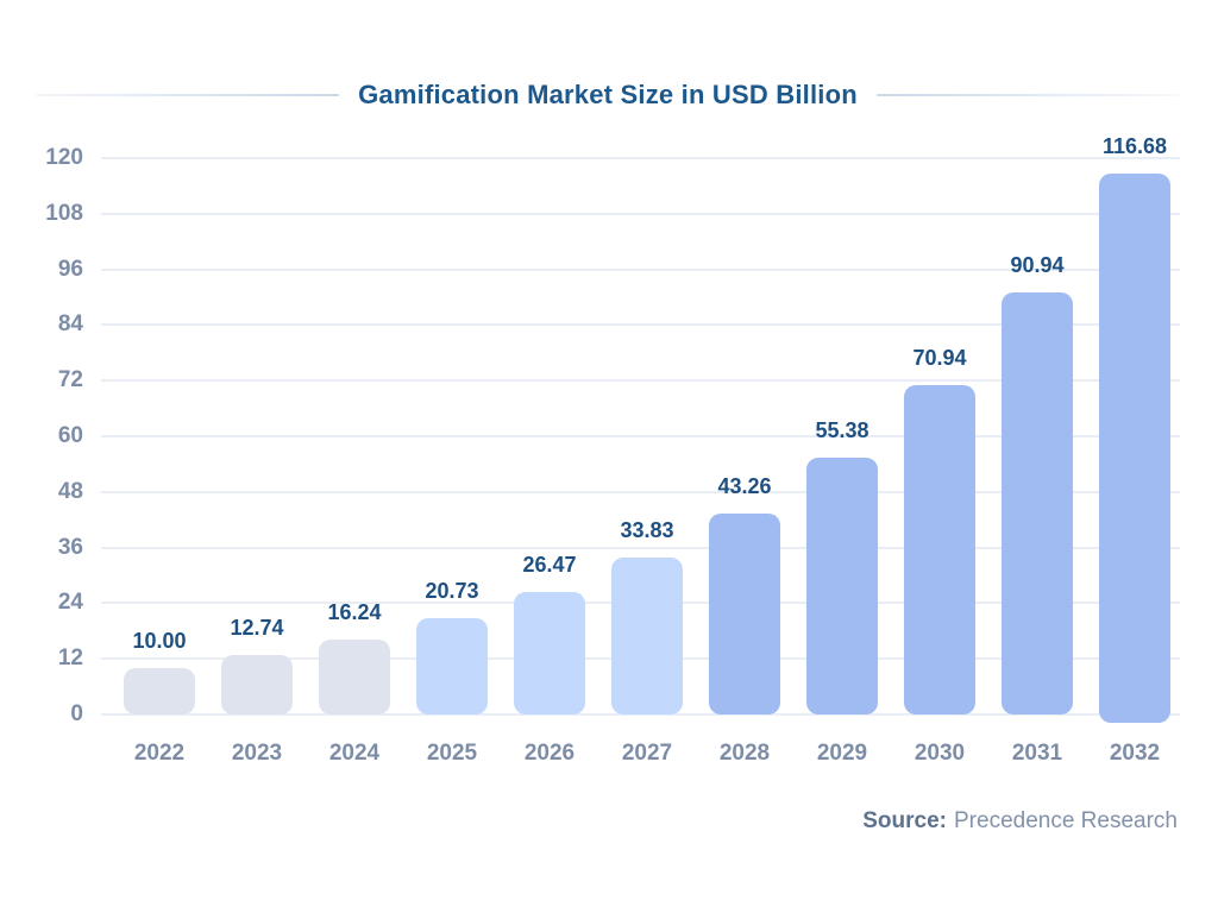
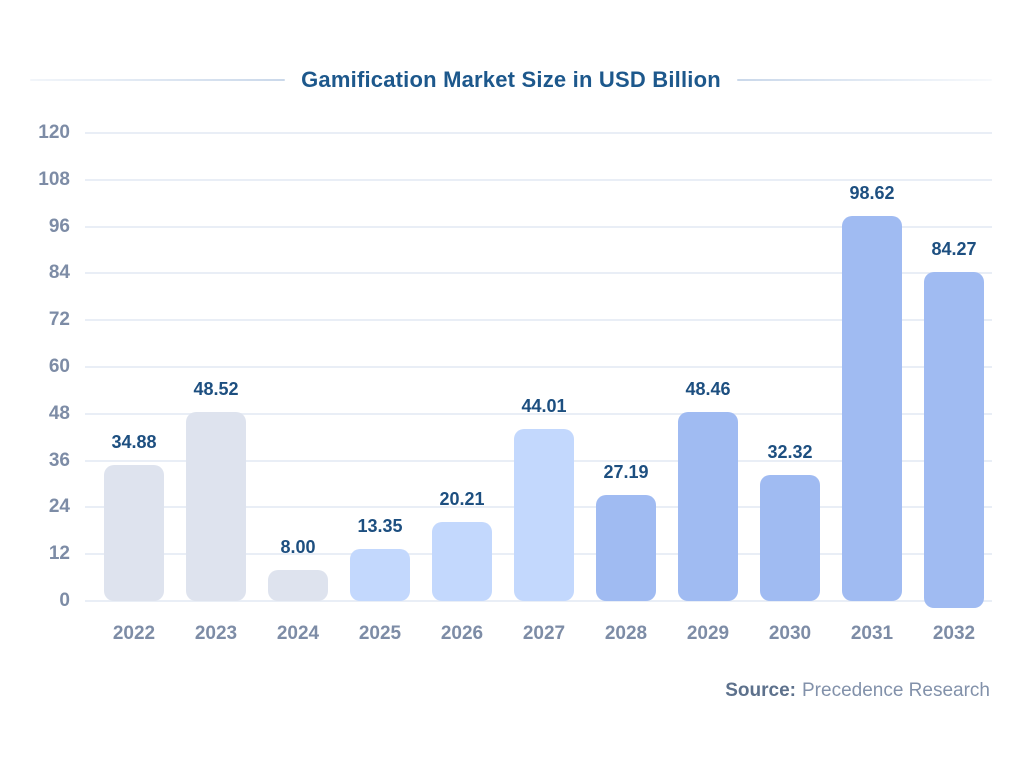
2022: 10.00 -> 34.88
2023: 12.74 -> 48.52
2024: 16.24 -> 8.00
2025: 20.73 -> 13.35
2026: 26.47 -> 20.21
2027: 33.83 -> 44.01
2028: 43.26 -> 27.19
2029: 55.38 -> 48.46
2030: 70.94 -> 32.32
2031: 90.94 -> 98.62
2032: 116.68 -> 84.27
